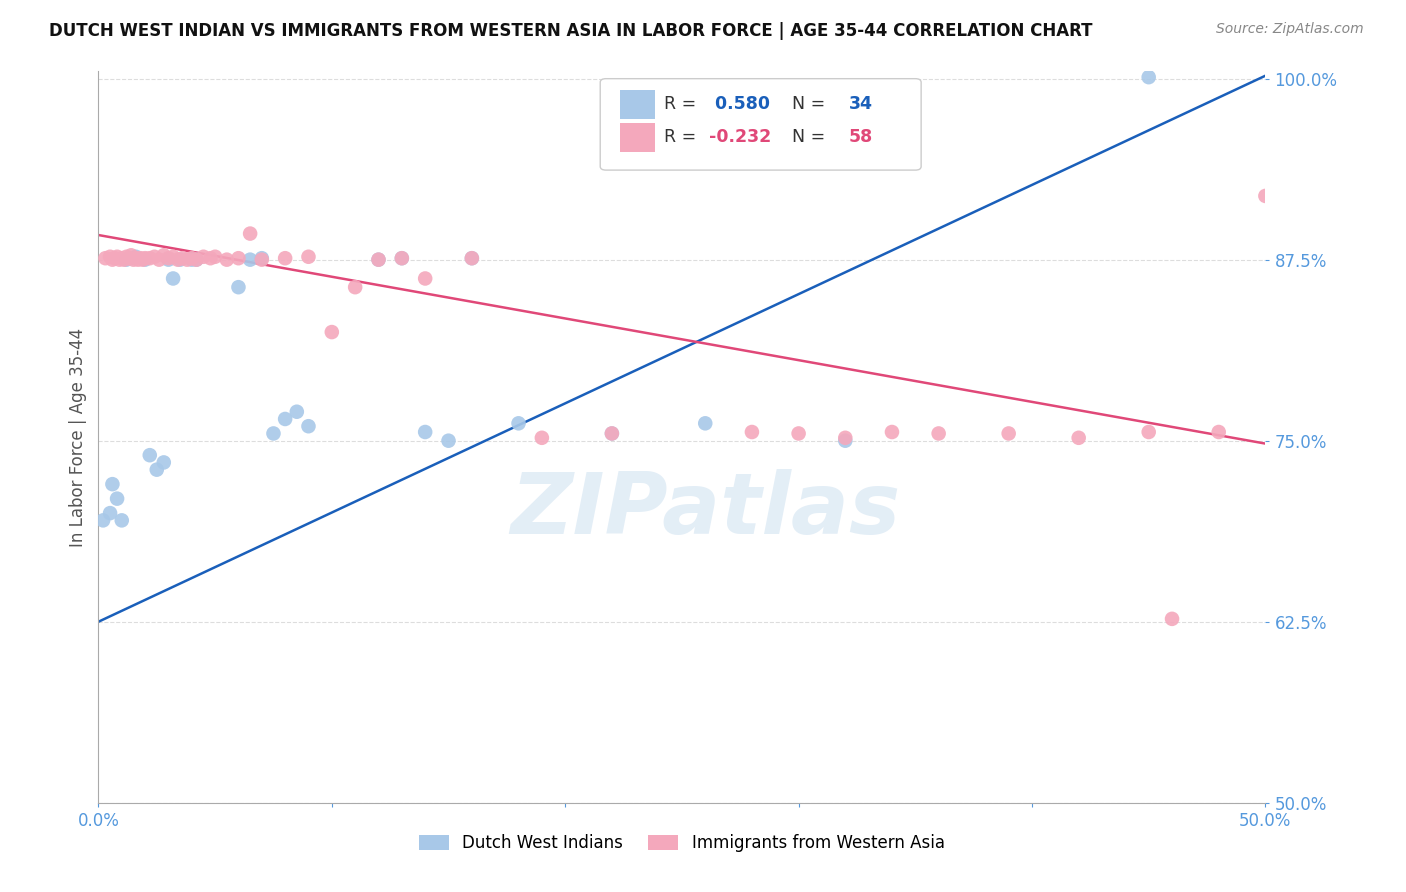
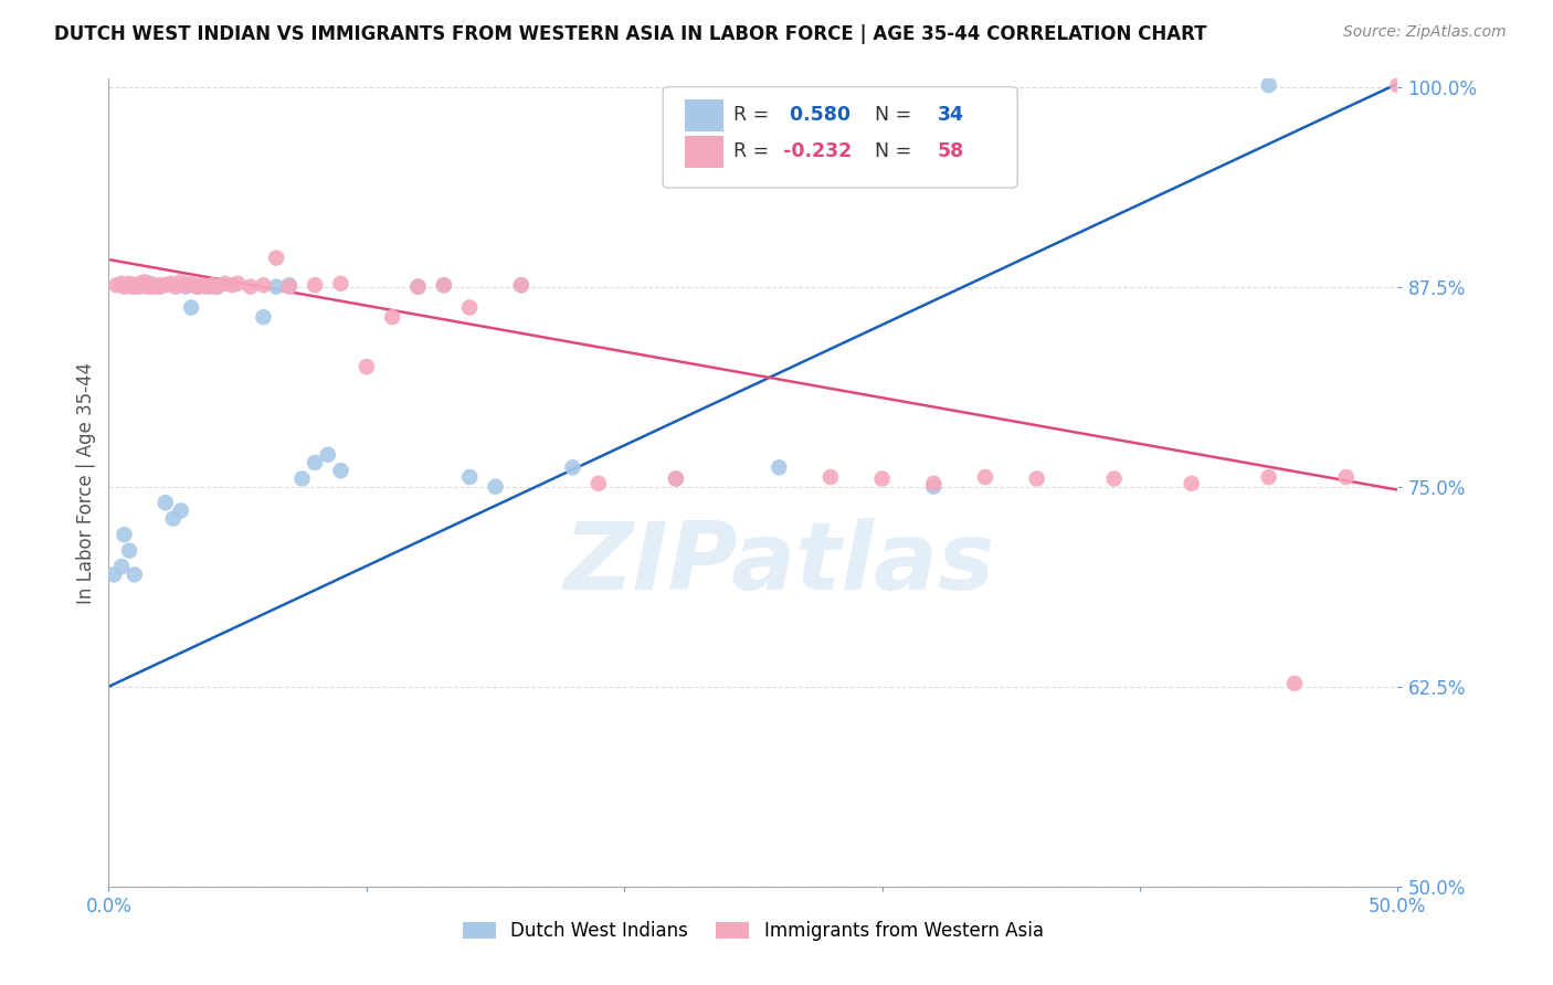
Immigrants from Western Asia/50.0%: 91.9% -> 100.1%
